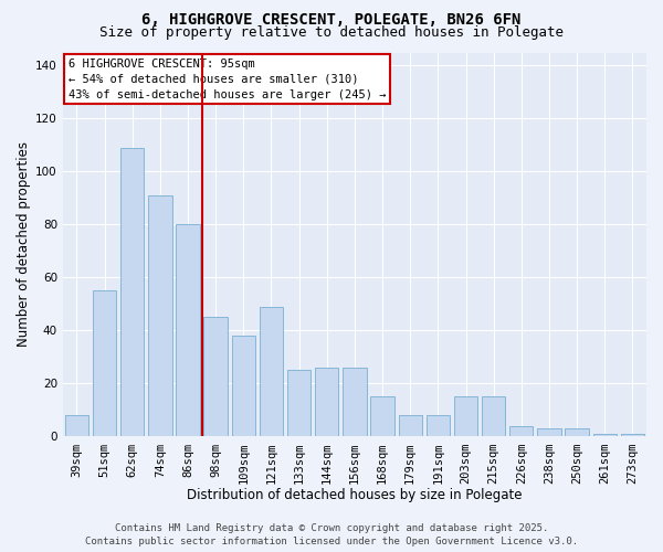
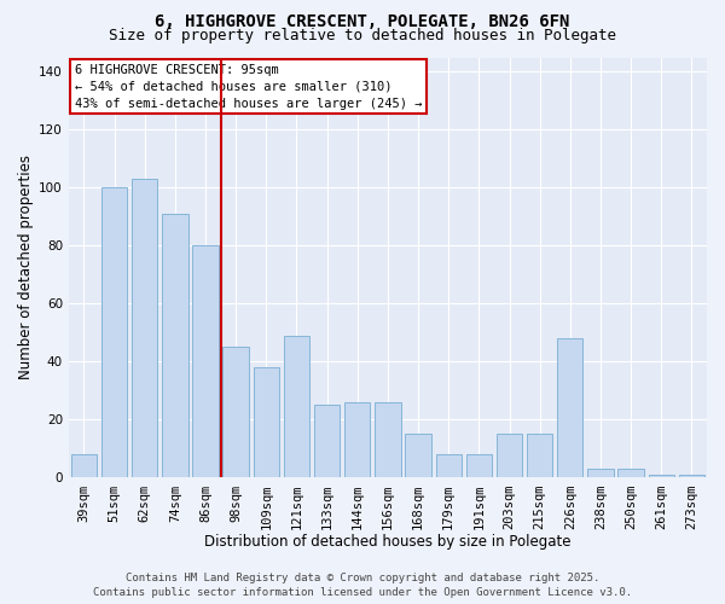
51sqm: 55 -> 100
62sqm: 109 -> 103
226sqm: 4 -> 48
